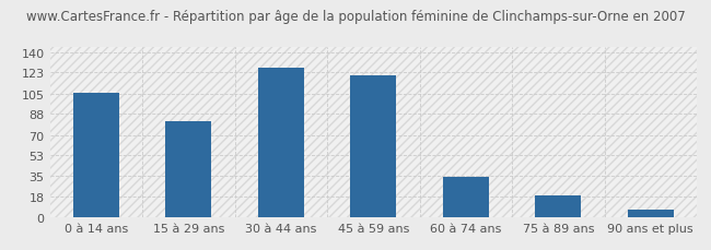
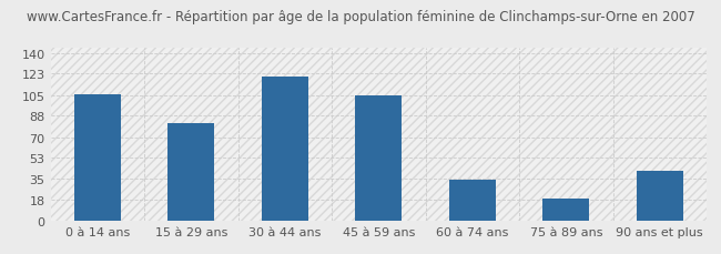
30 à 44 ans: 127 -> 121
45 à 59 ans: 121 -> 105
90 ans et plus: 7 -> 42
